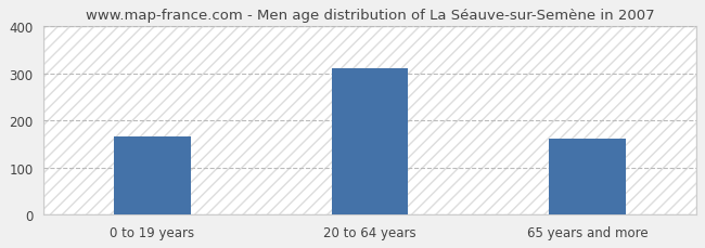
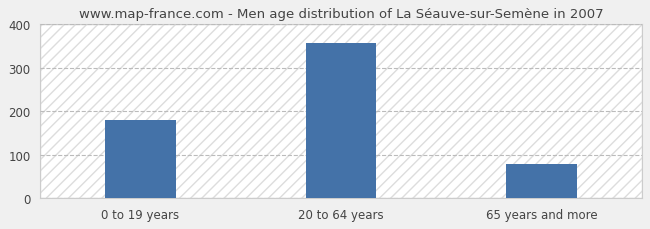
0 to 19 years: 165 -> 180
20 to 64 years: 310 -> 357
65 years and more: 160 -> 78
